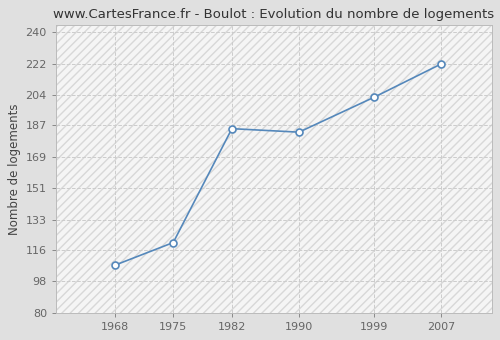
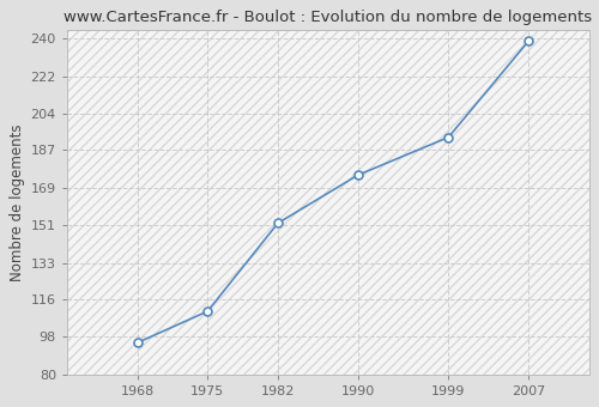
1968: 107 -> 95
1975: 120 -> 110
1982: 185 -> 152
1990: 183 -> 175
1999: 203 -> 193
2007: 222 -> 239
